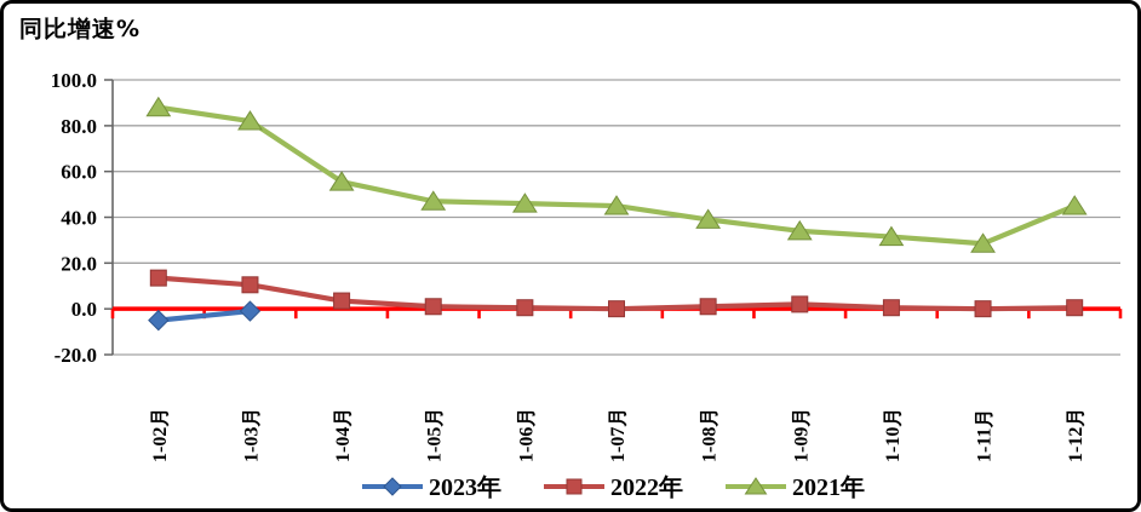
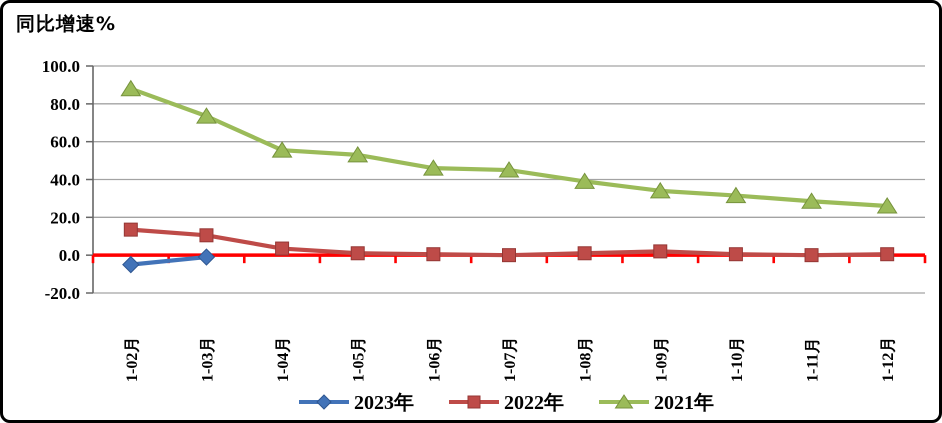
2021年/1-03月: 82 -> 74
2021年/1-05月: 47 -> 53
2021年/1-12月: 45 -> 26
